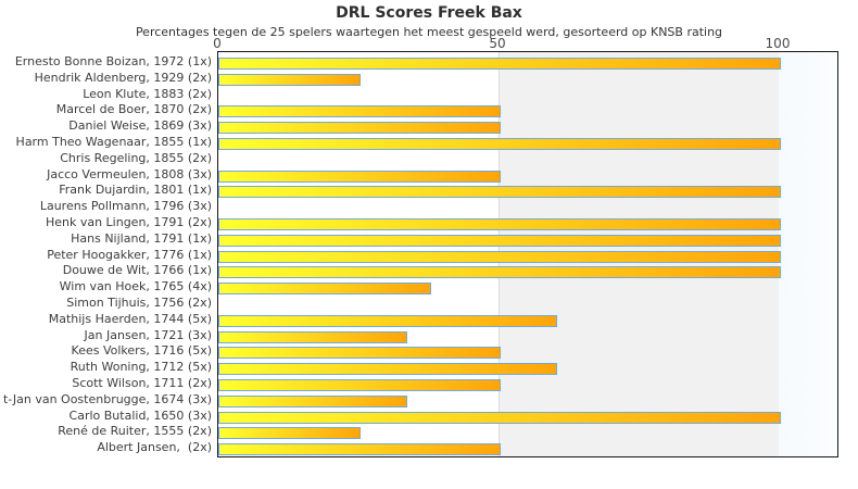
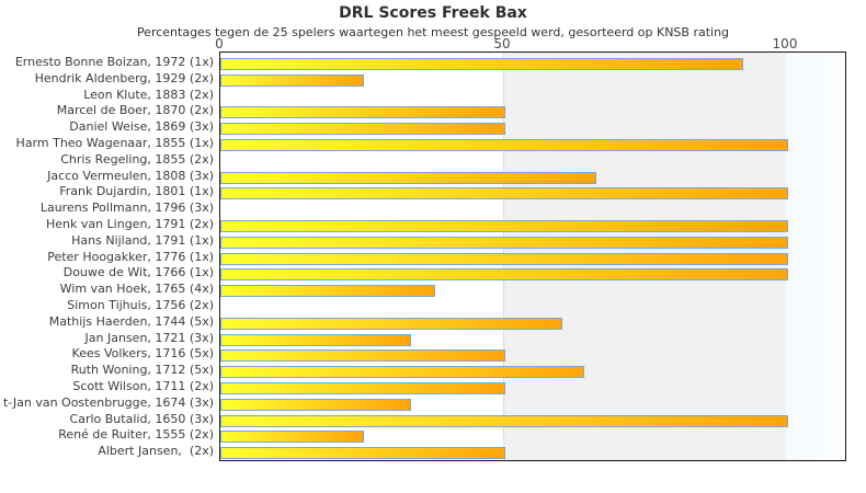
Ernesto Bonne Boizan, 1972 (1x): 100 -> 92
Jacco Vermeulen, 1808 (3x): 50 -> 66
Ruth Woning, 1712 (5x): 60 -> 64
